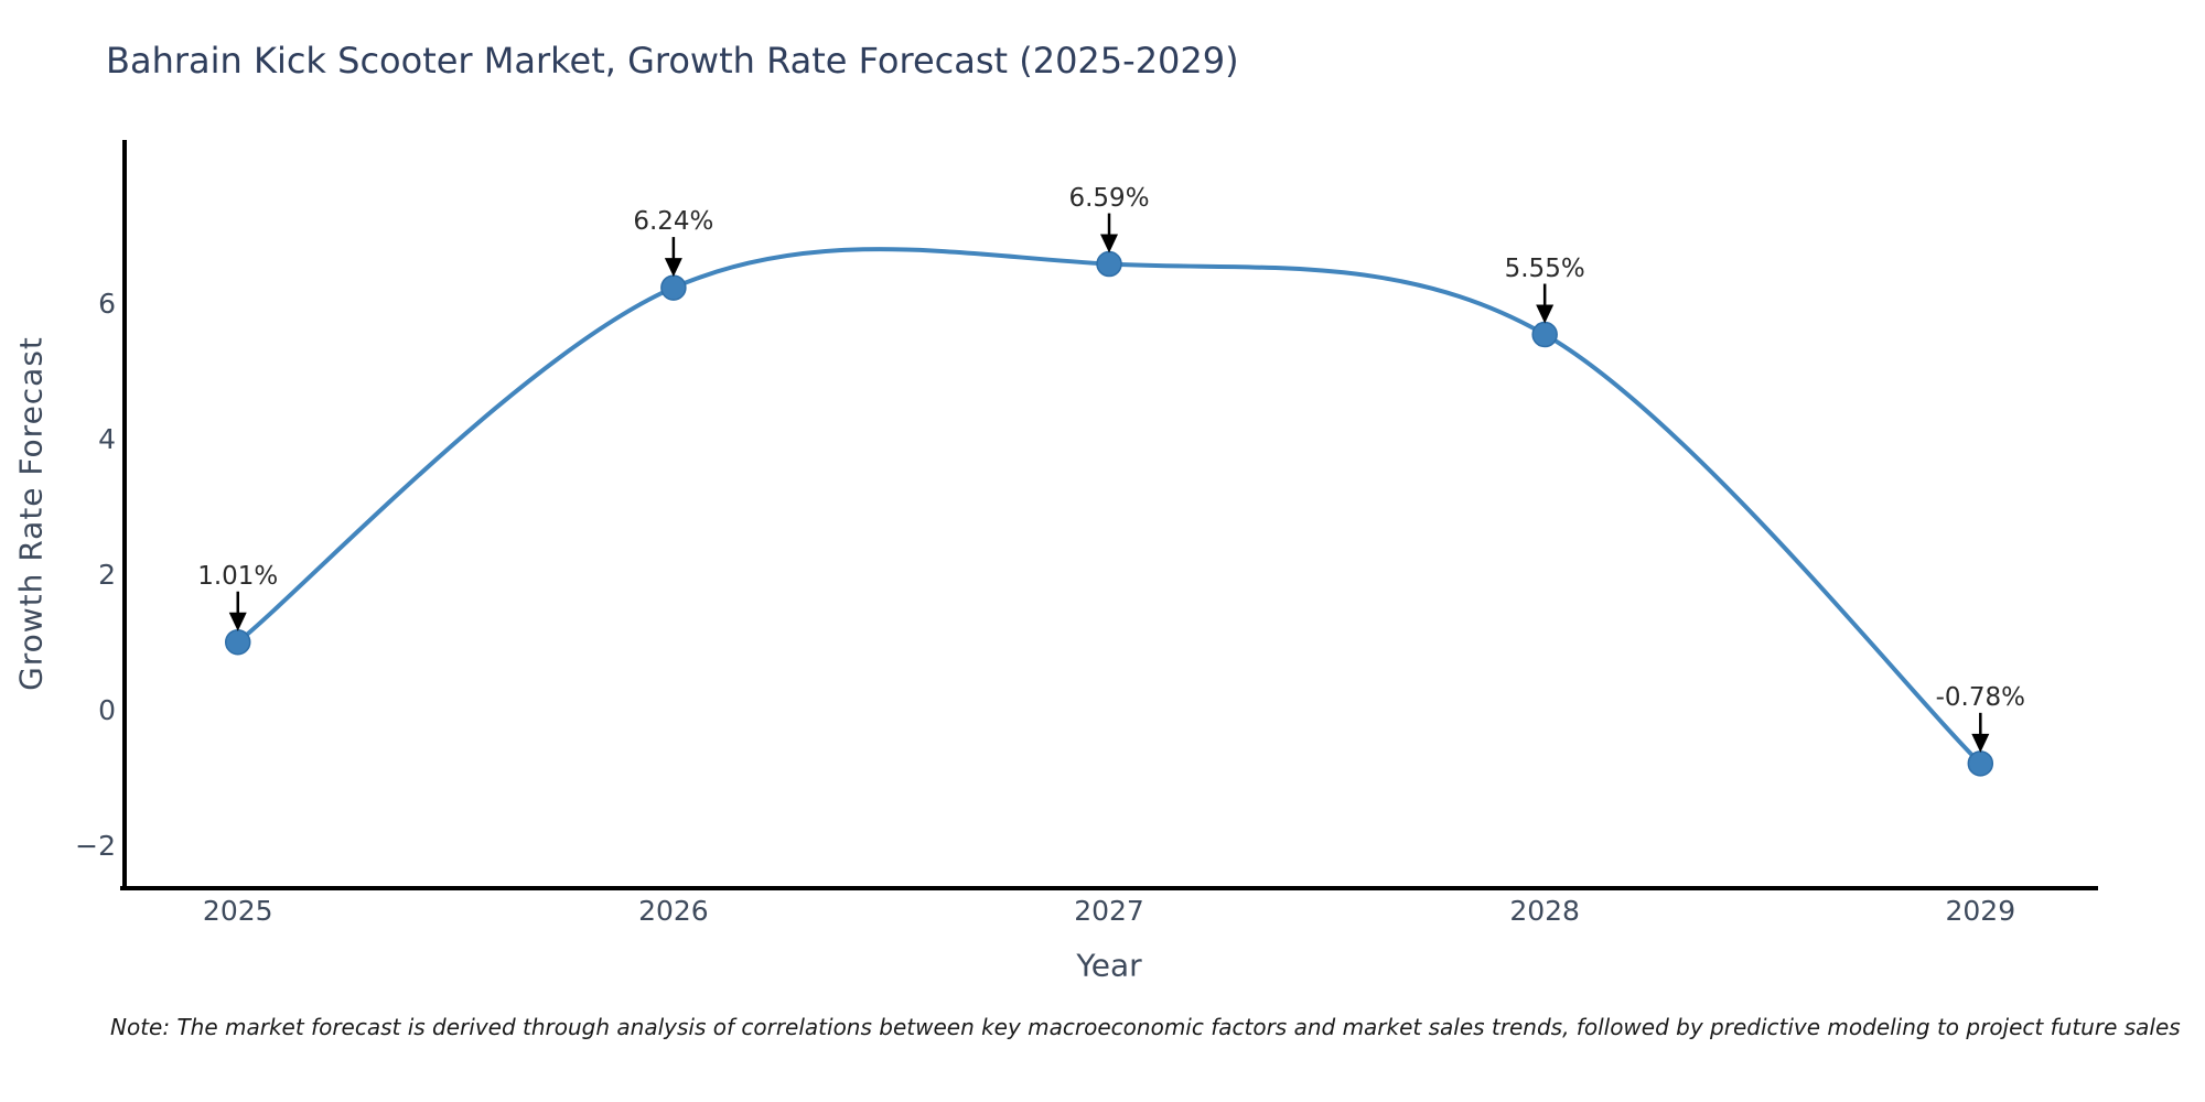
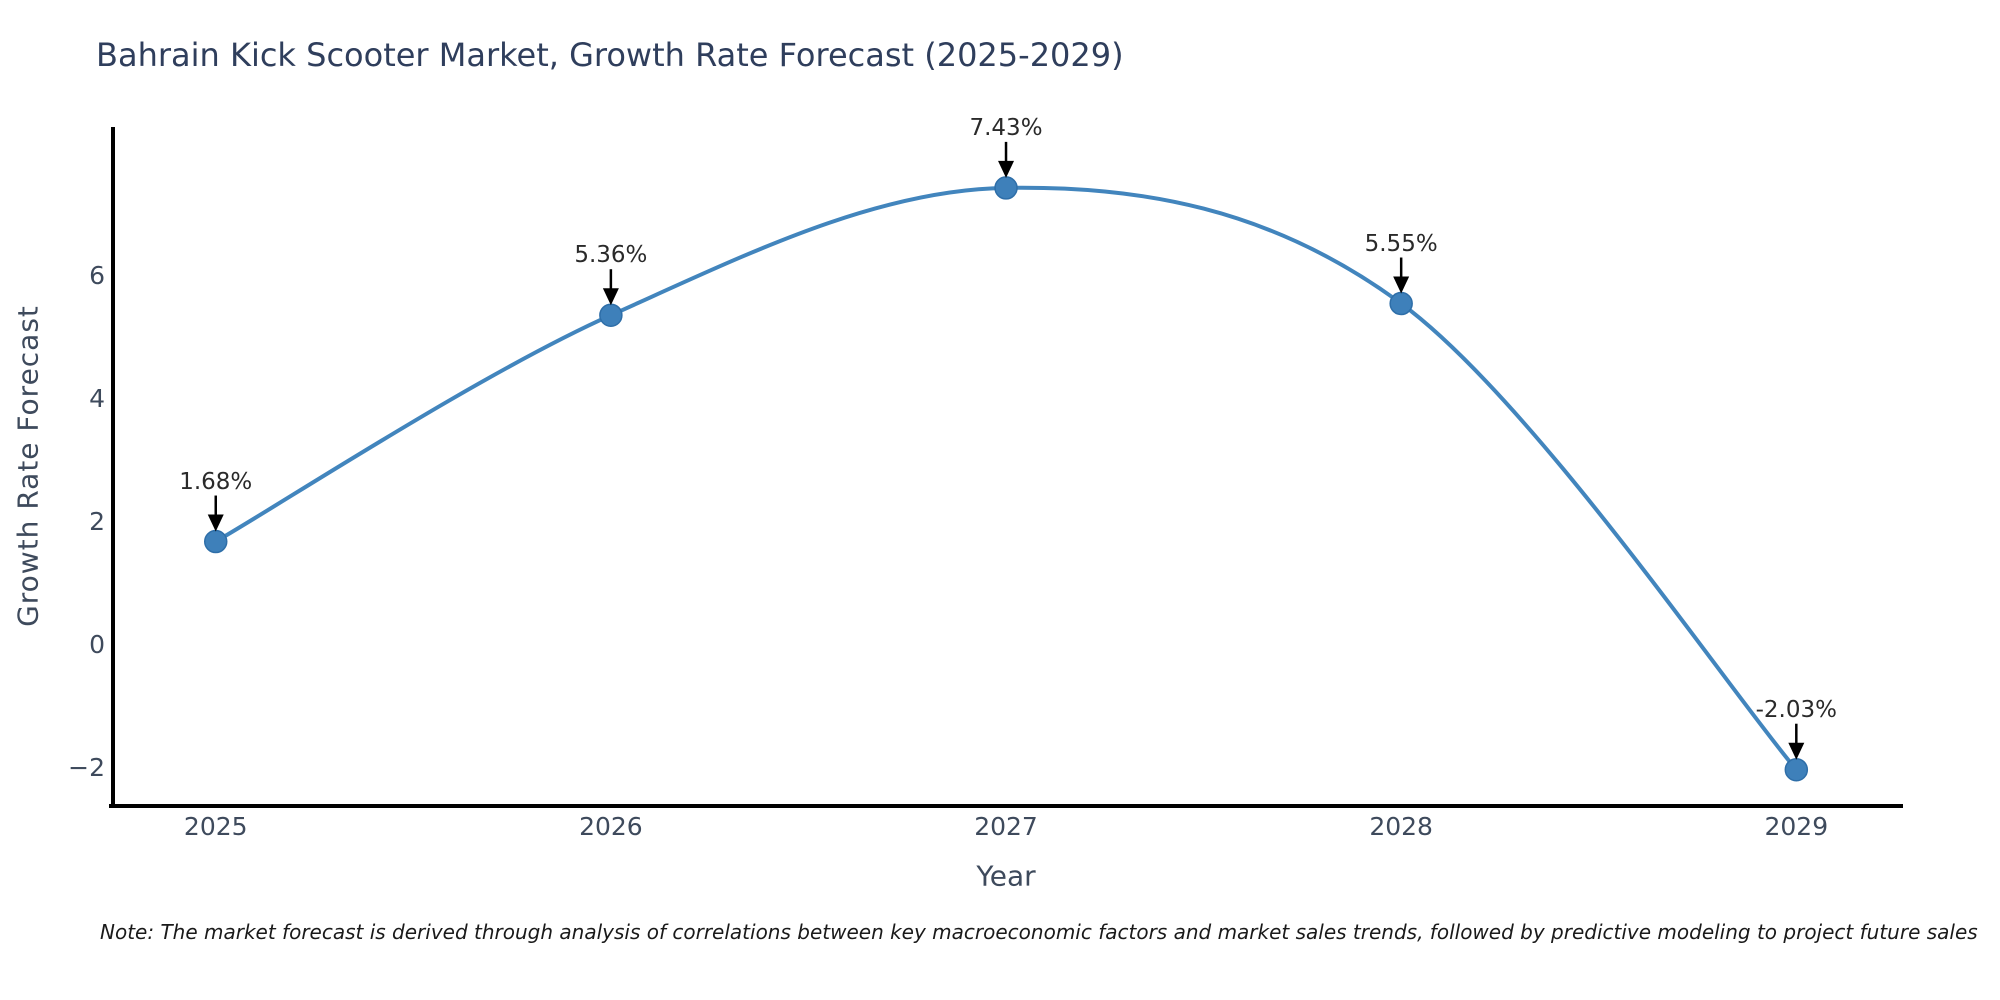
2025: 1.01% -> 1.68%
2026: 6.24% -> 5.36%
2027: 6.59% -> 7.43%
2029: -0.78% -> -2.03%
